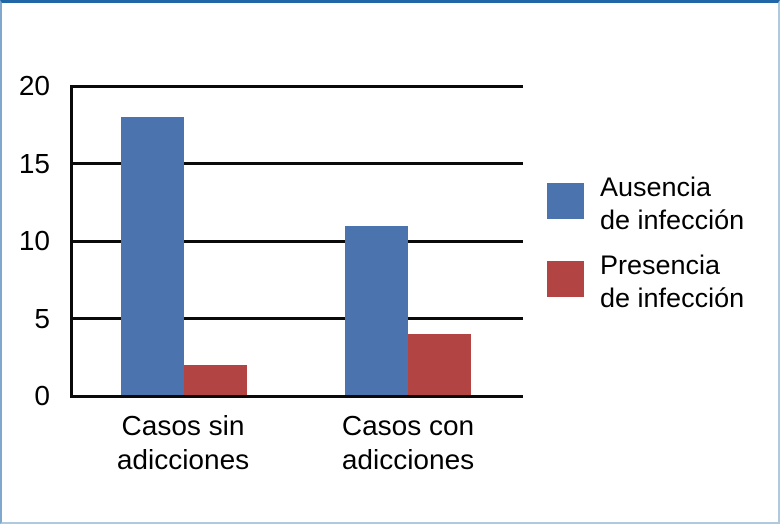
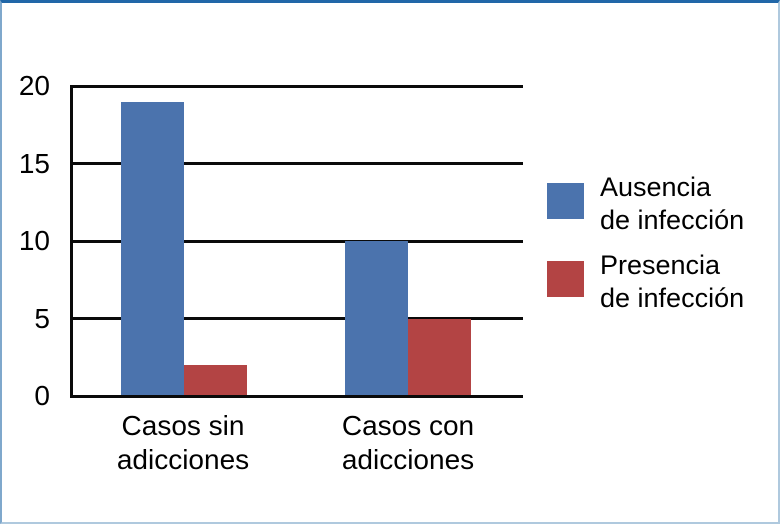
Ausencia de infección/Casos sin adicciones: 18 -> 19
Ausencia de infección/Casos con adicciones: 11 -> 10
Presencia de infección/Casos con adicciones: 4 -> 5
